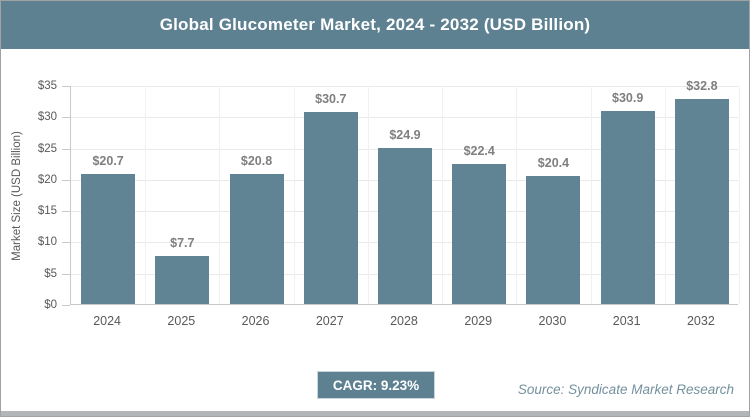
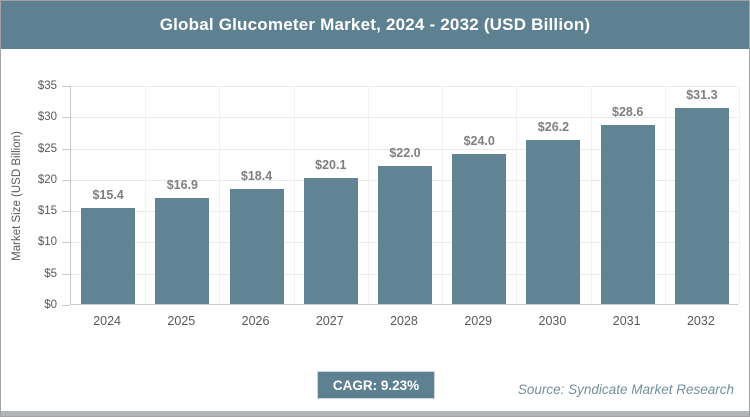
2024: $20.7 -> $15.4
2025: $7.7 -> $16.9
2026: $20.8 -> $18.4
2027: $30.7 -> $20.1
2028: $24.9 -> $22.0
2029: $22.4 -> $24.0
2030: $20.4 -> $26.2
2031: $30.9 -> $28.6
2032: $32.8 -> $31.3
